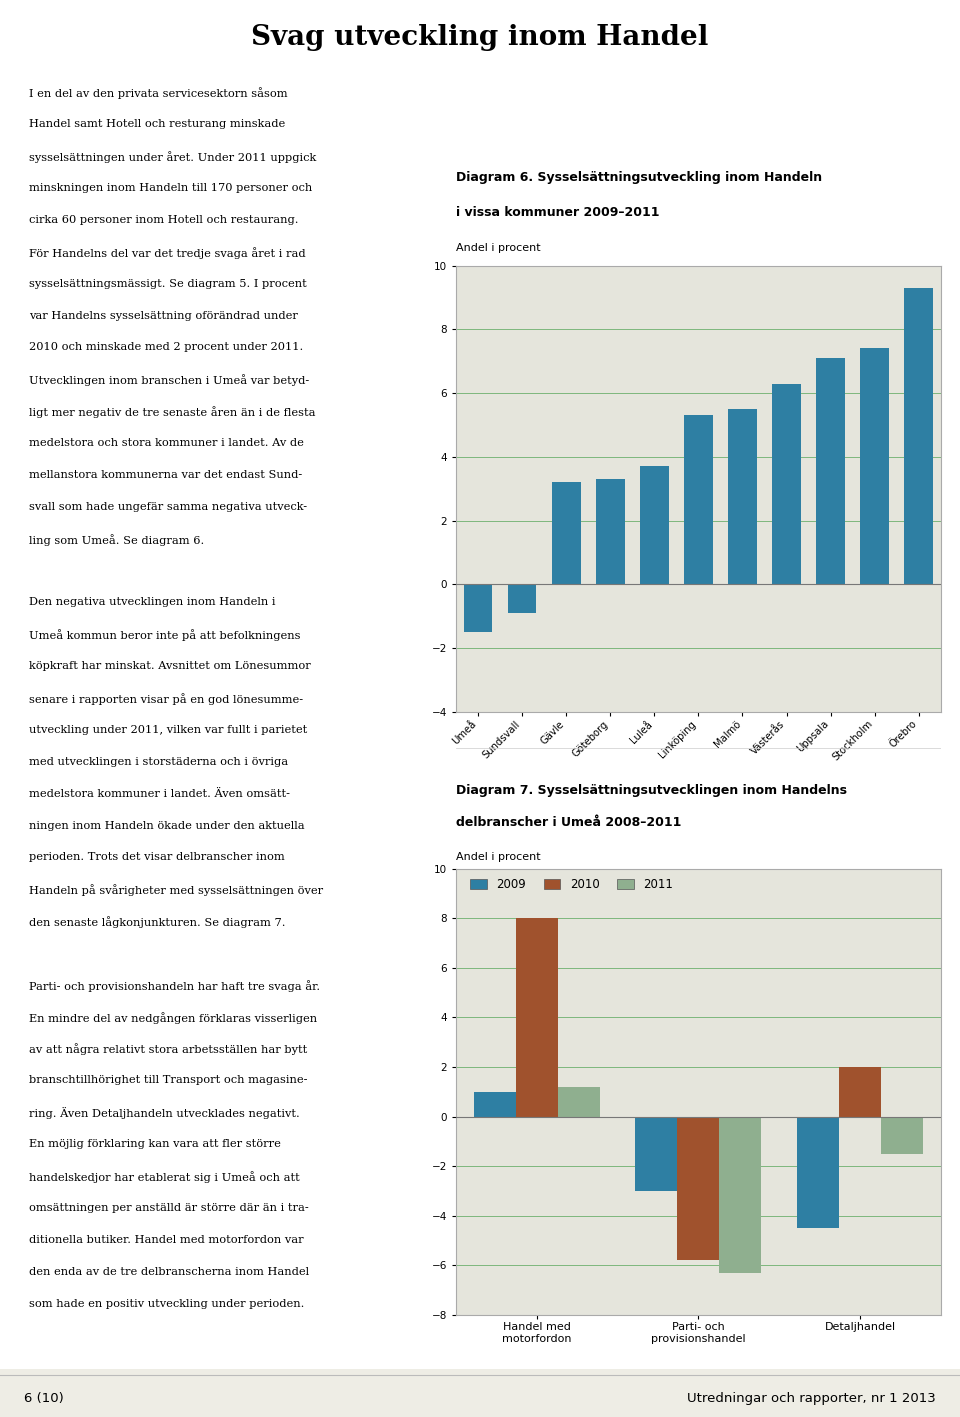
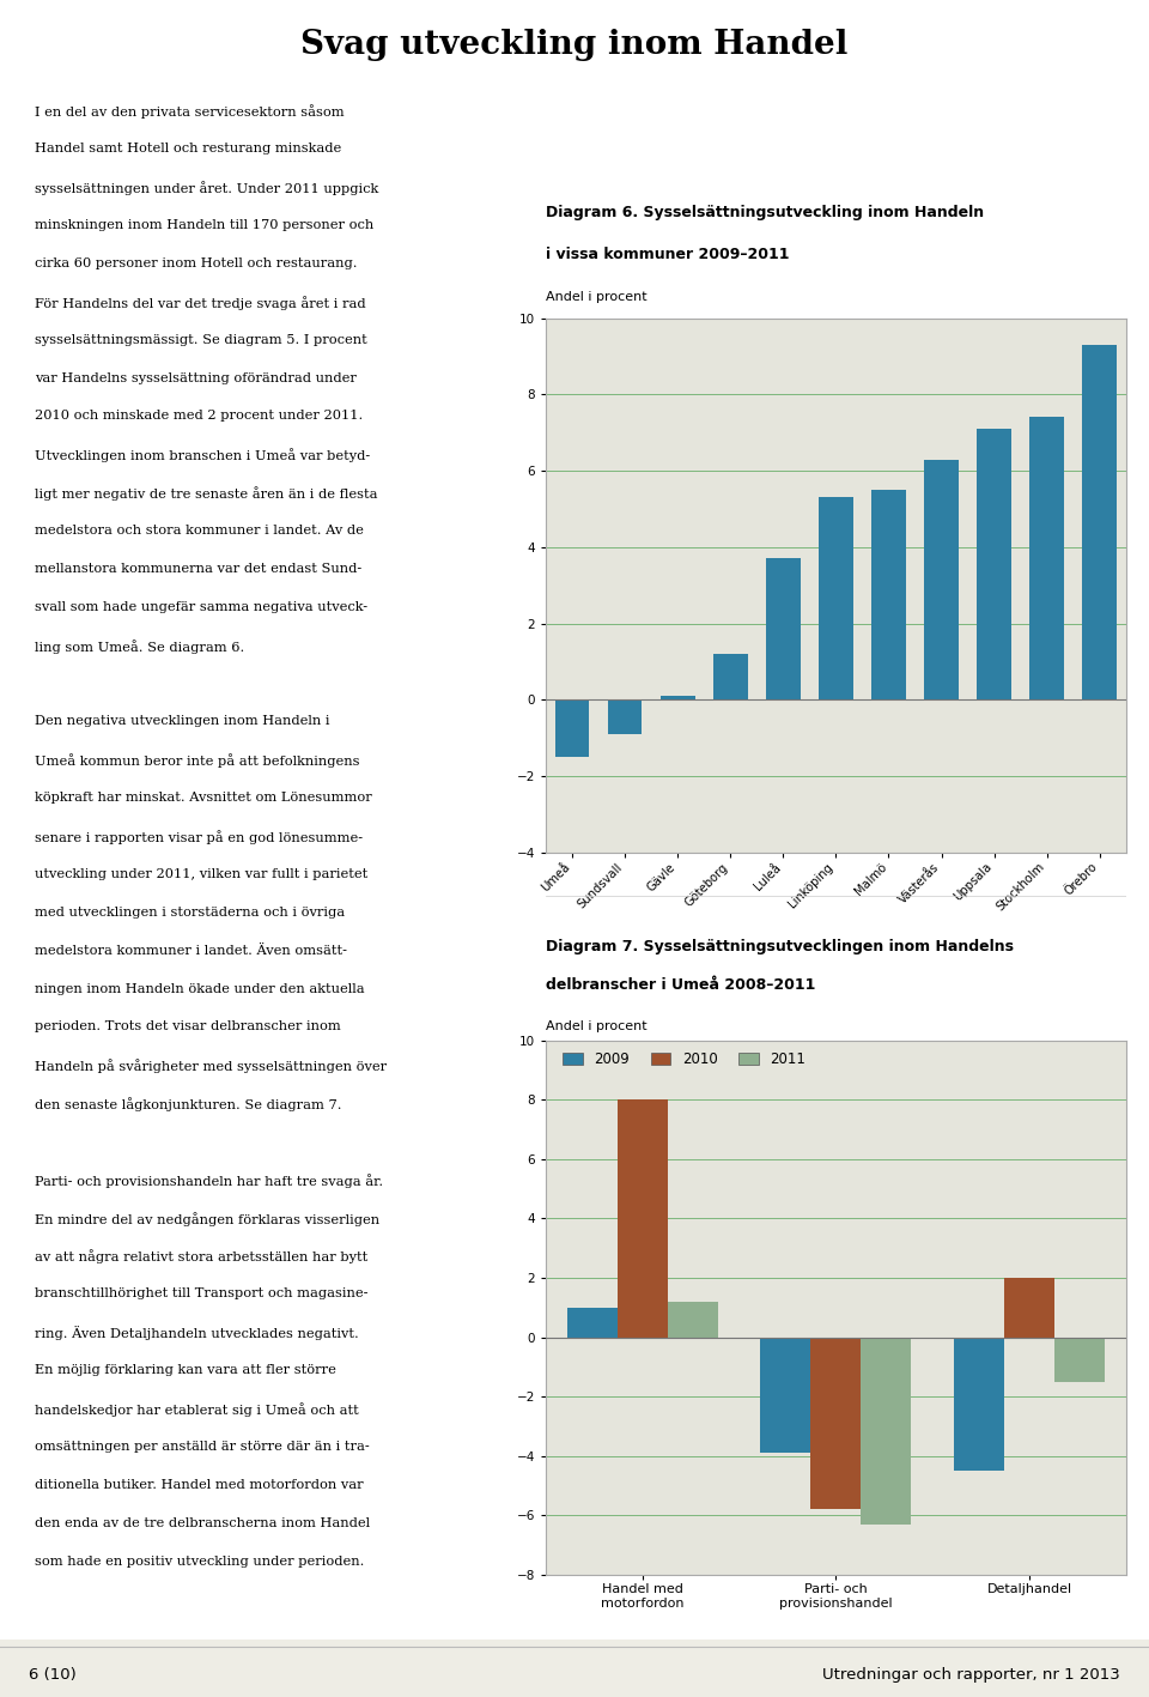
Gävle: 3.2 -> 0.1
Göteborg: 3.3 -> 1.2
2009/Parti- och provisionshandel: -3.0 -> -3.9
